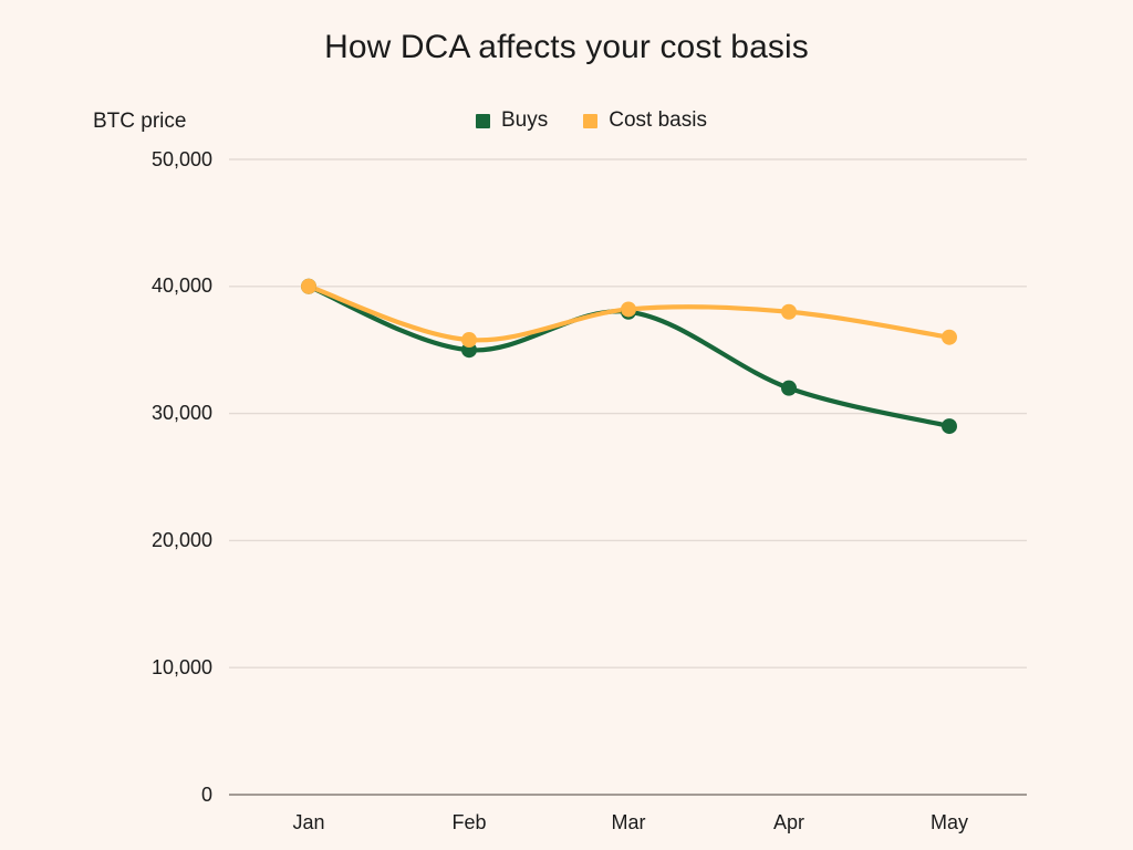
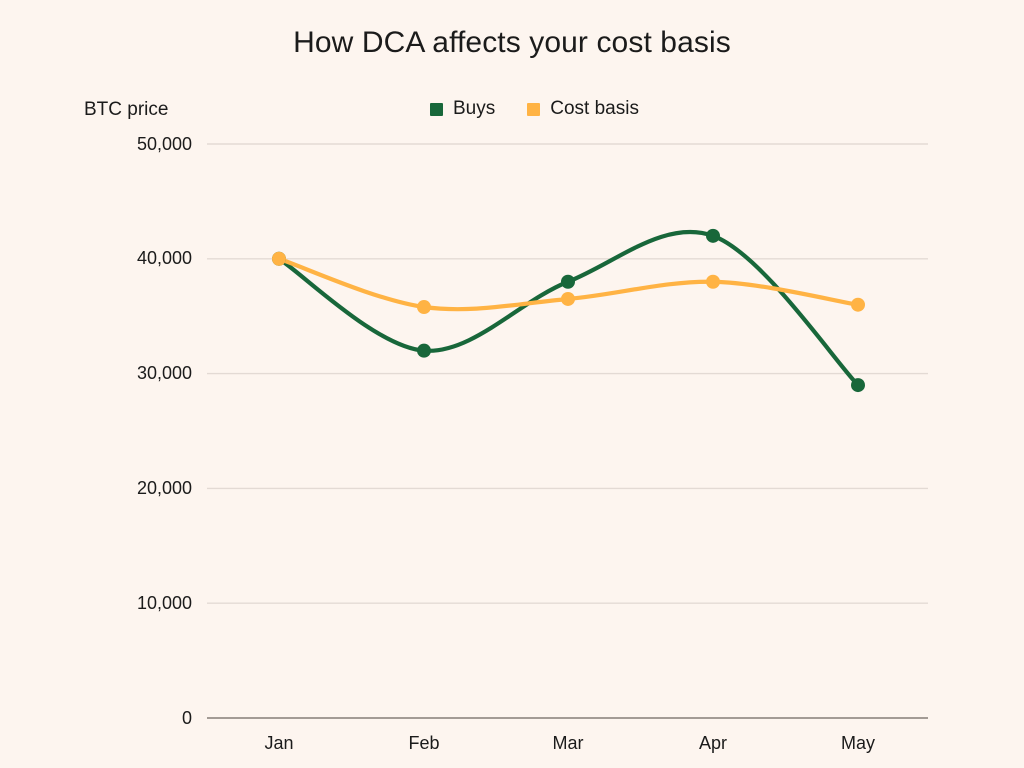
Buys/Feb: 35000 -> 32000
Cost basis/Mar: 38200 -> 36500
Buys/Apr: 32000 -> 42000
